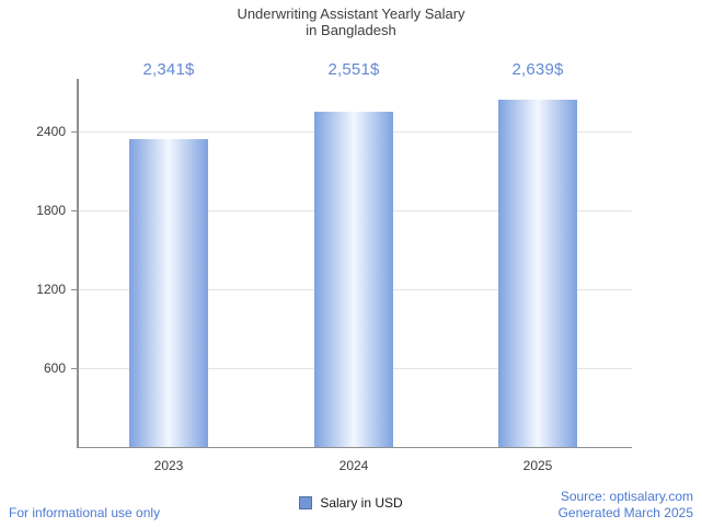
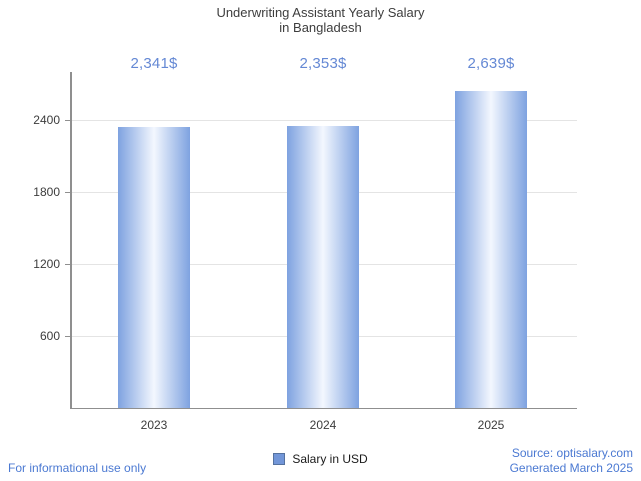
2024: 2,551 -> 2,353
